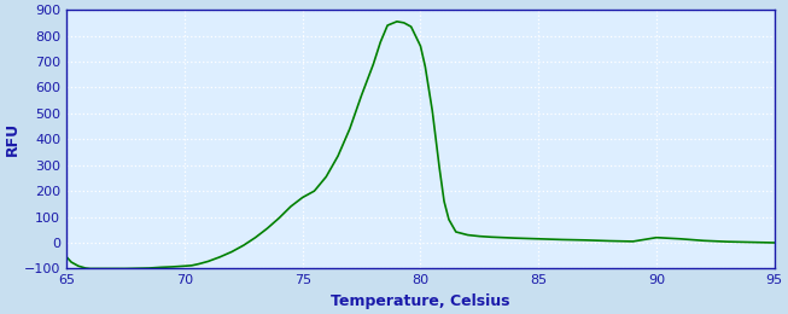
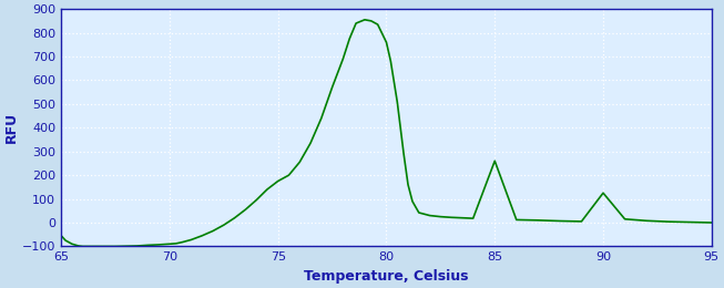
85: 15 -> 260
90: 20 -> 125
